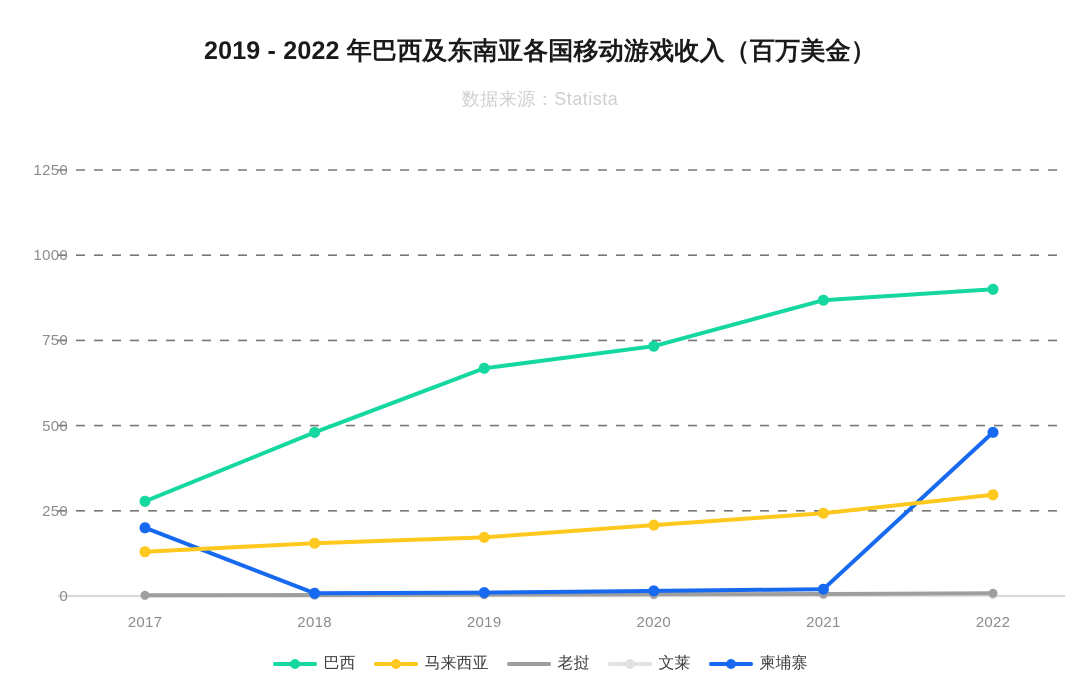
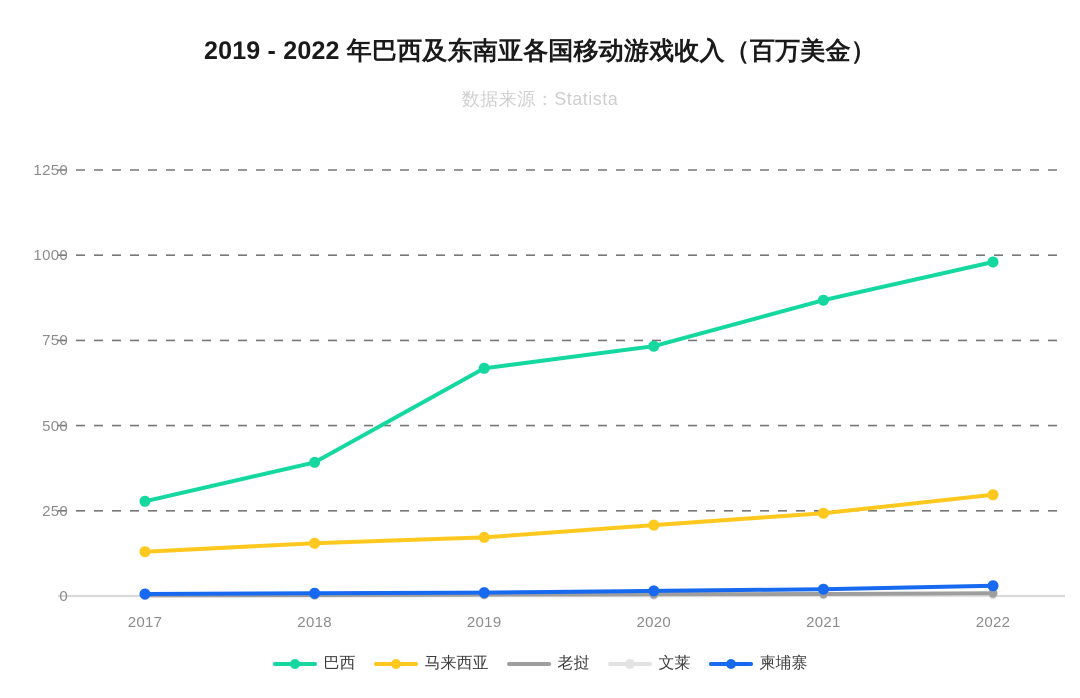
柬埔寨/2017: 200 -> 10
巴西/2018: 480 -> 390
巴西/2022: 900 -> 980
柬埔寨/2022: 480 -> 30
